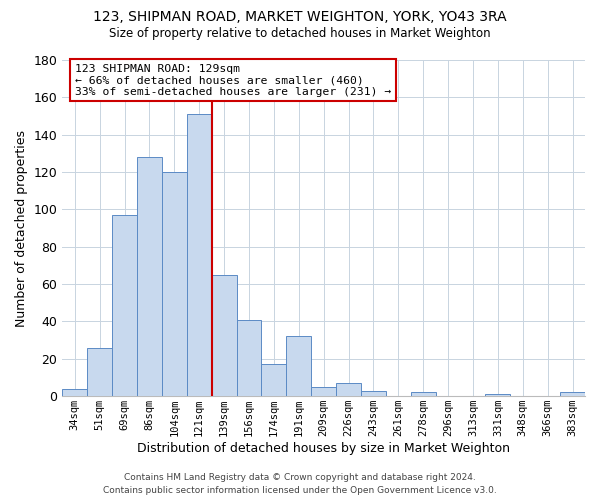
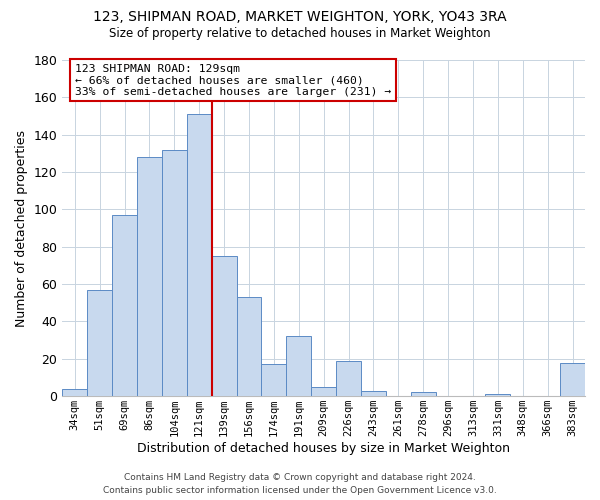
51sqm: 26 -> 57
104sqm: 120 -> 132
139sqm: 65 -> 75
156sqm: 41 -> 53
226sqm: 7 -> 19
383sqm: 2 -> 18
